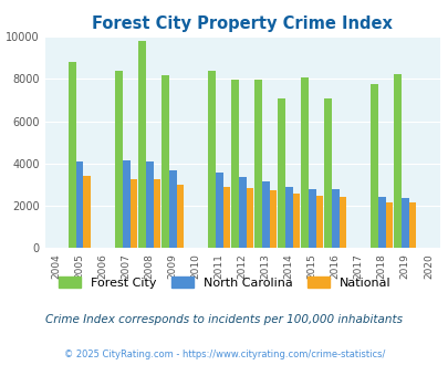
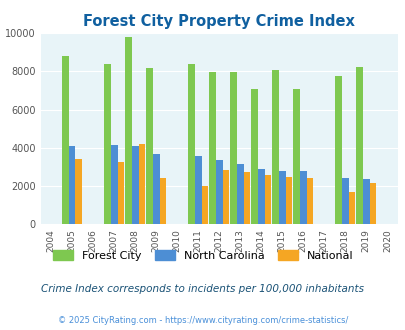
National/2008: 3200 -> 4200
National/2009: 3000 -> 2400
National/2011: 2900 -> 2000
National/2018: 2200 -> 1700
